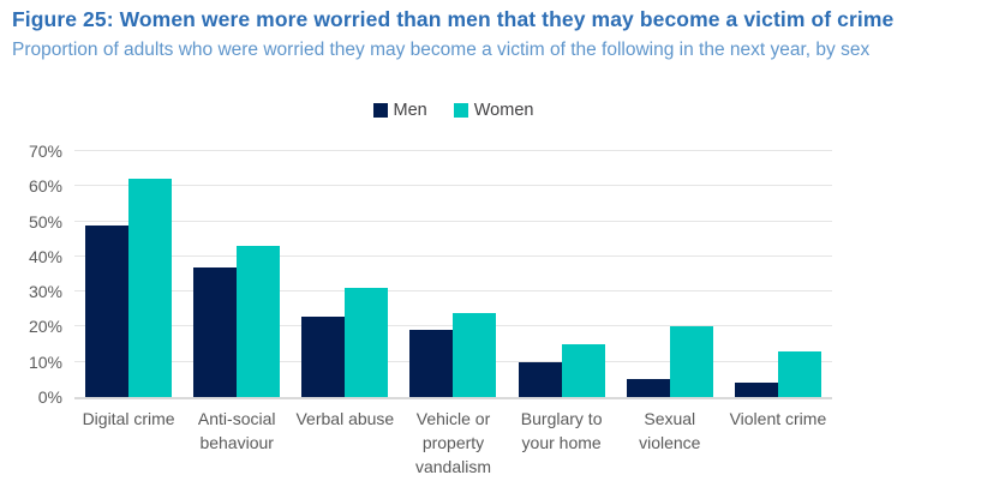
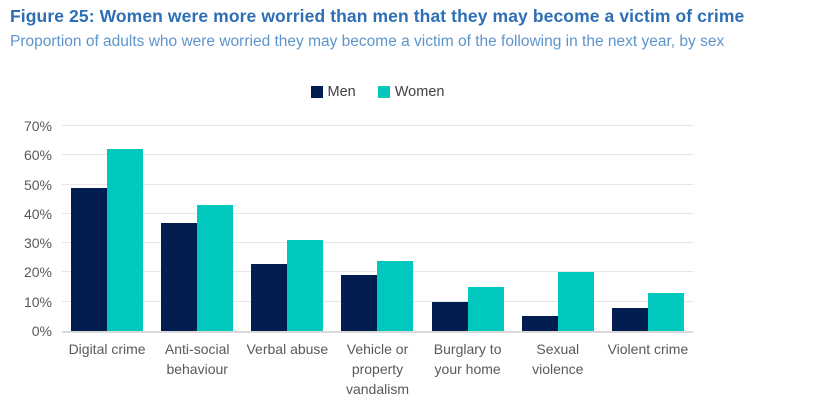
Men/Violent crime: 4% -> 8%
